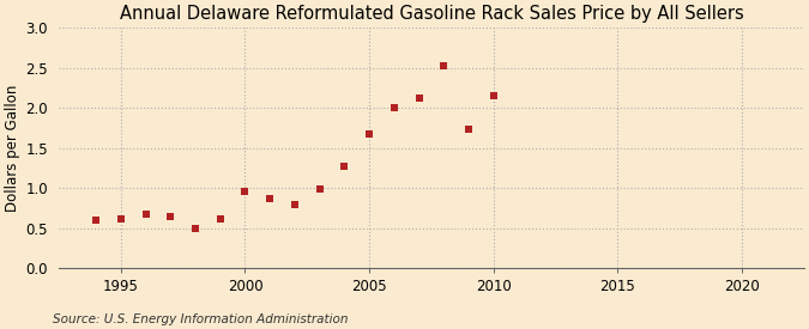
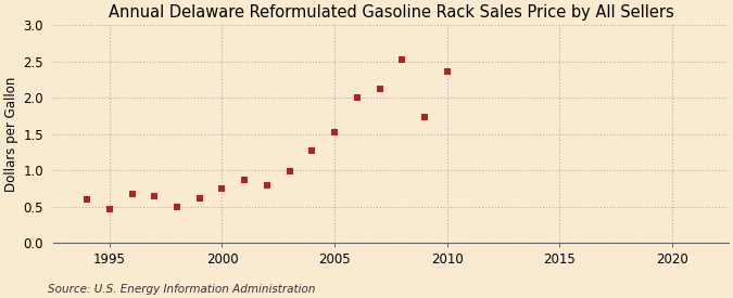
1995: 0.62 -> 0.46
2000: 0.95 -> 0.74
2005: 1.67 -> 1.52
2010: 2.15 -> 2.36
